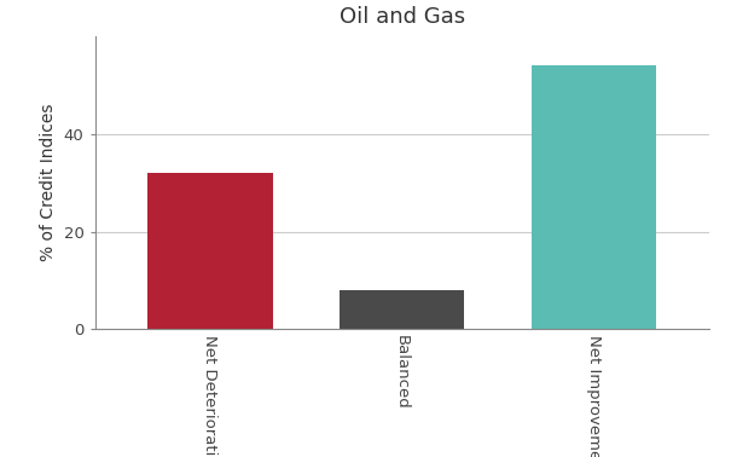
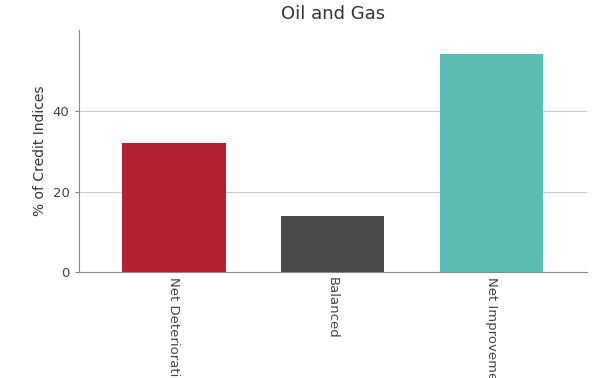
Balanced: 8 -> 14
